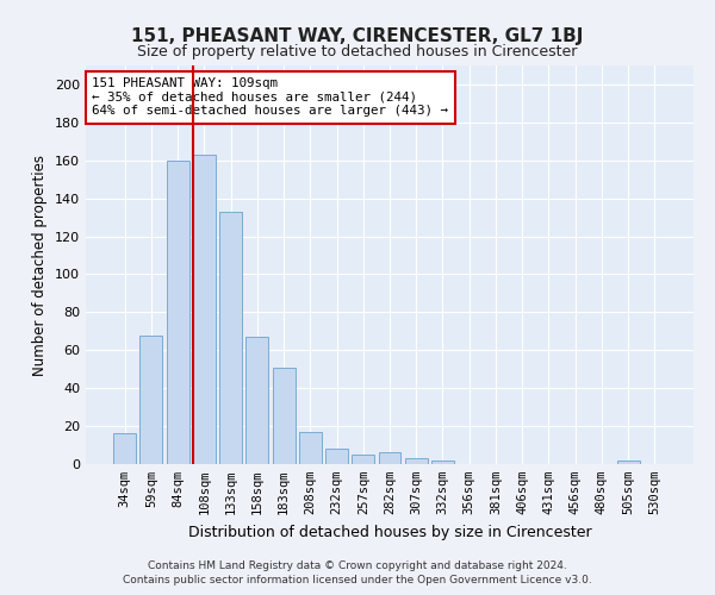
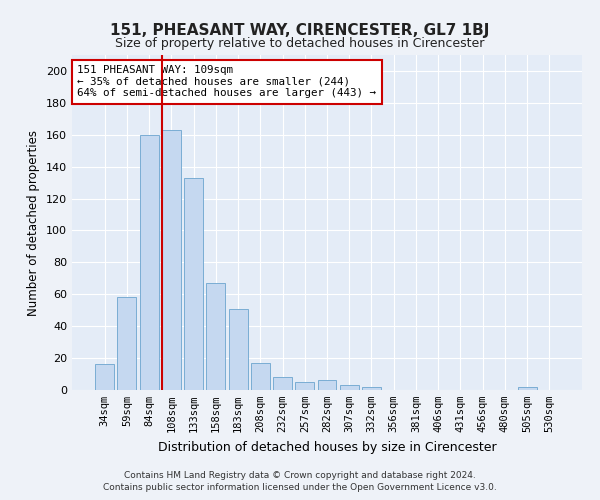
59sqm: 68 -> 58
